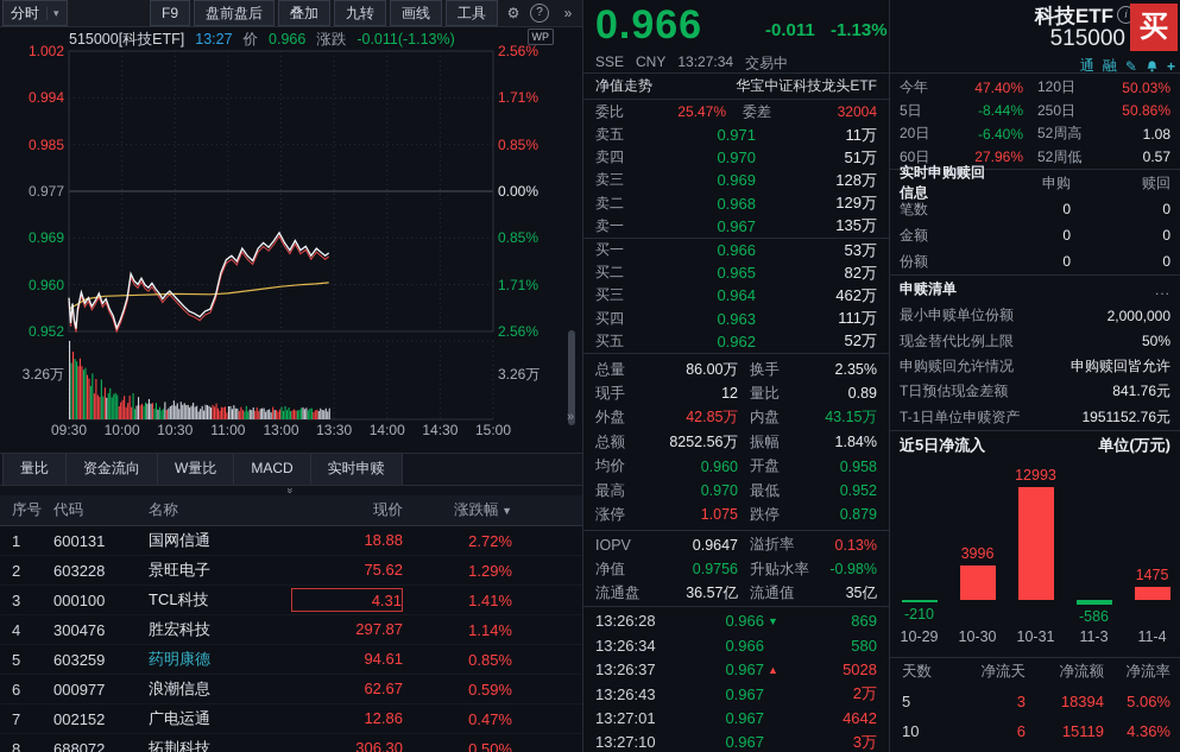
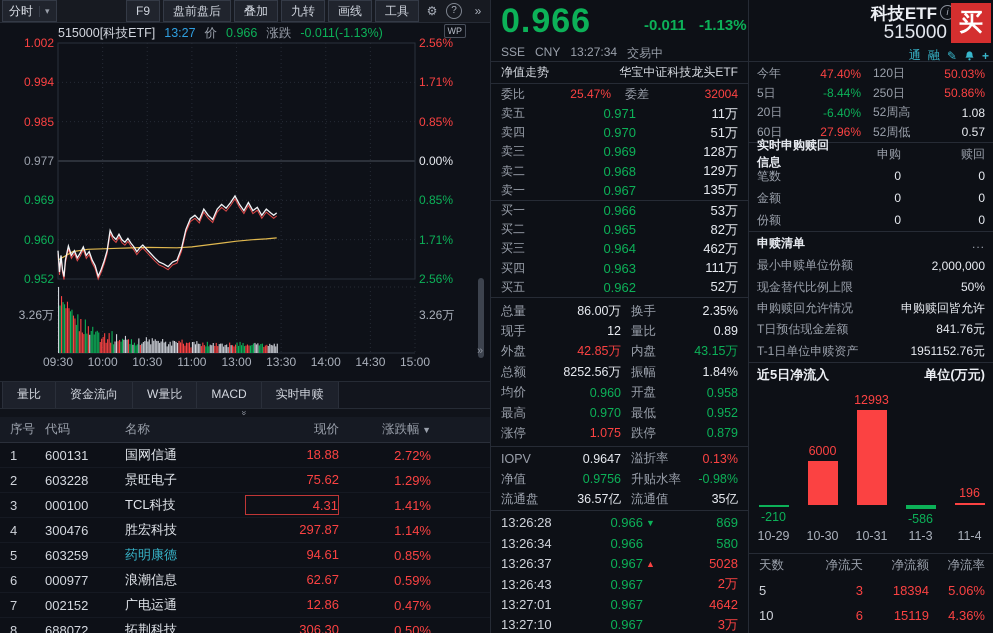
近5日净流入/10-30: 3996 -> 6000
近5日净流入/11-4: 1475 -> 196
